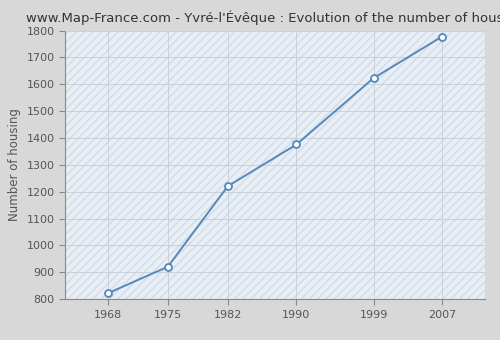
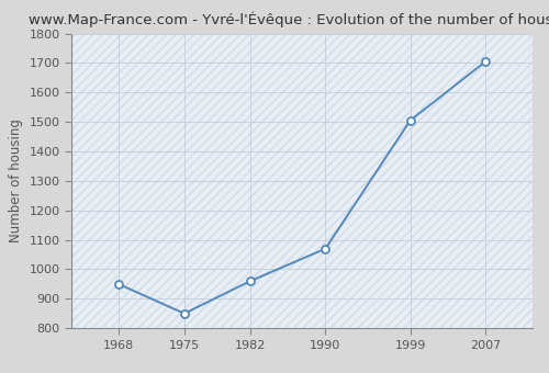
1968: 822 -> 950
1975: 921 -> 850
1982: 1221 -> 960
1990: 1376 -> 1070
1999: 1623 -> 1505
2007: 1778 -> 1705
